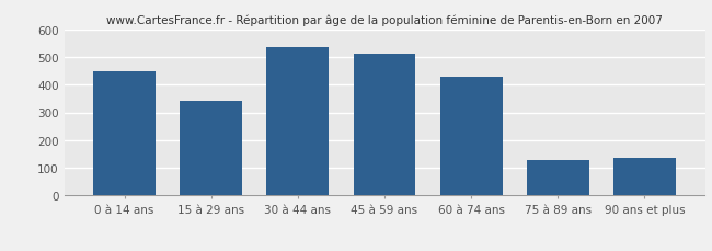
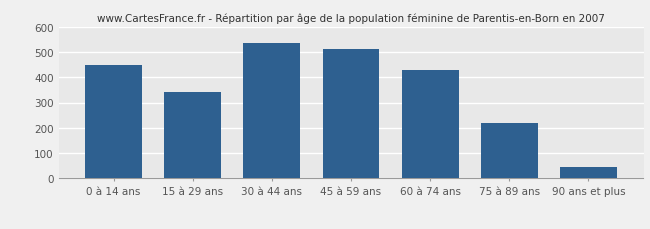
75 à 89 ans: 130 -> 220
90 ans et plus: 135 -> 47
